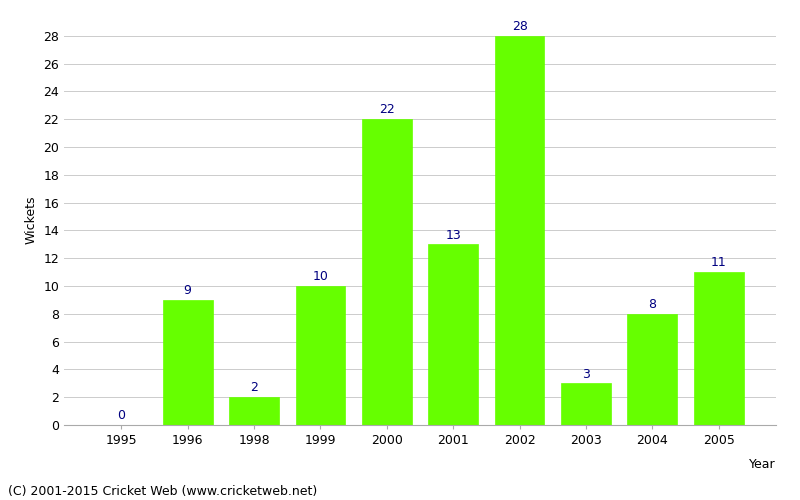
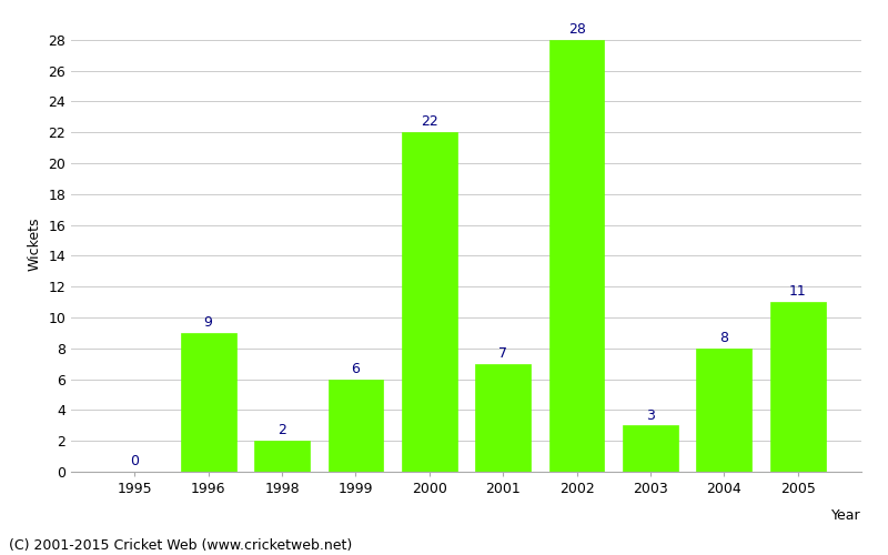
1999: 10 -> 6
2001: 13 -> 7
